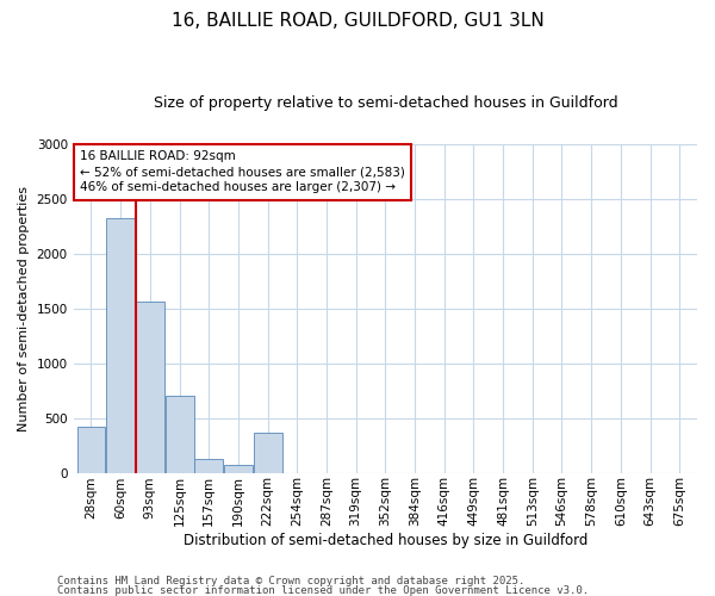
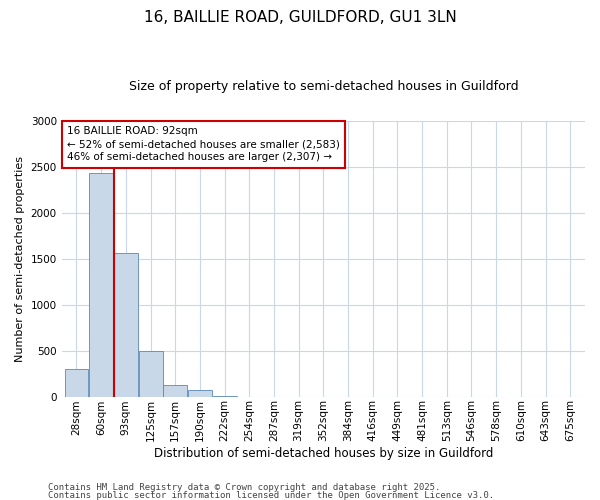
28sqm: 420 -> 300
60sqm: 2320 -> 2430
125sqm: 700 -> 500
222sqm: 360 -> 10
